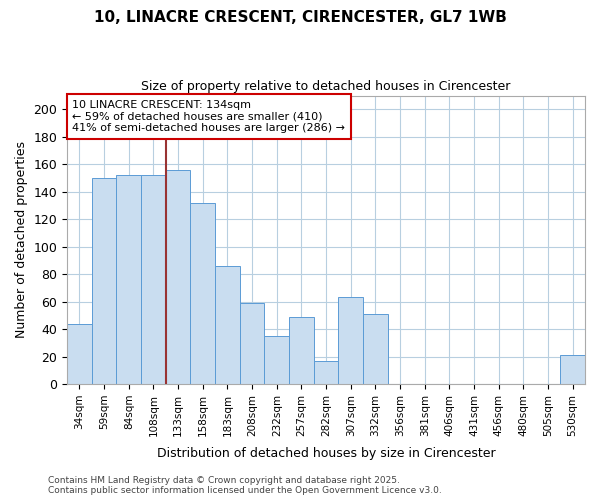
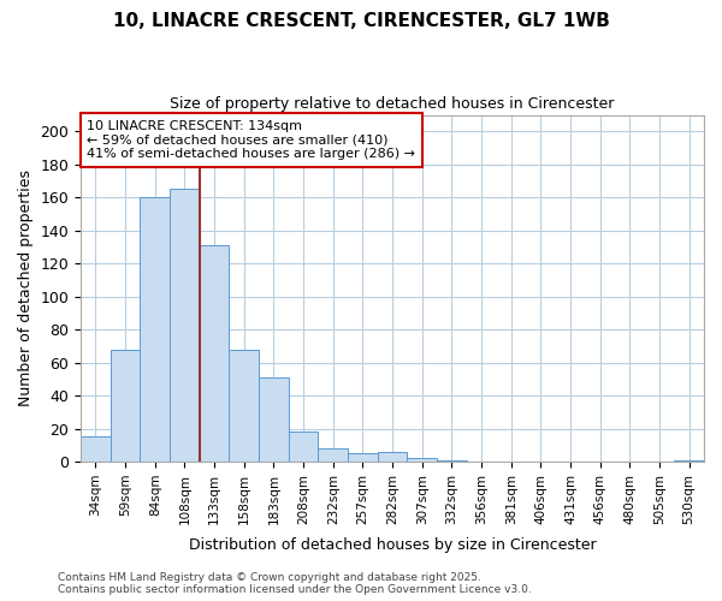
34sqm: 44 -> 15
59sqm: 150 -> 68
84sqm: 152 -> 160
108sqm: 152 -> 165
133sqm: 156 -> 131
158sqm: 132 -> 68
183sqm: 86 -> 51
208sqm: 59 -> 18
232sqm: 35 -> 8
257sqm: 49 -> 5
282sqm: 17 -> 6
307sqm: 63 -> 2
332sqm: 51 -> 1
530sqm: 21 -> 1
